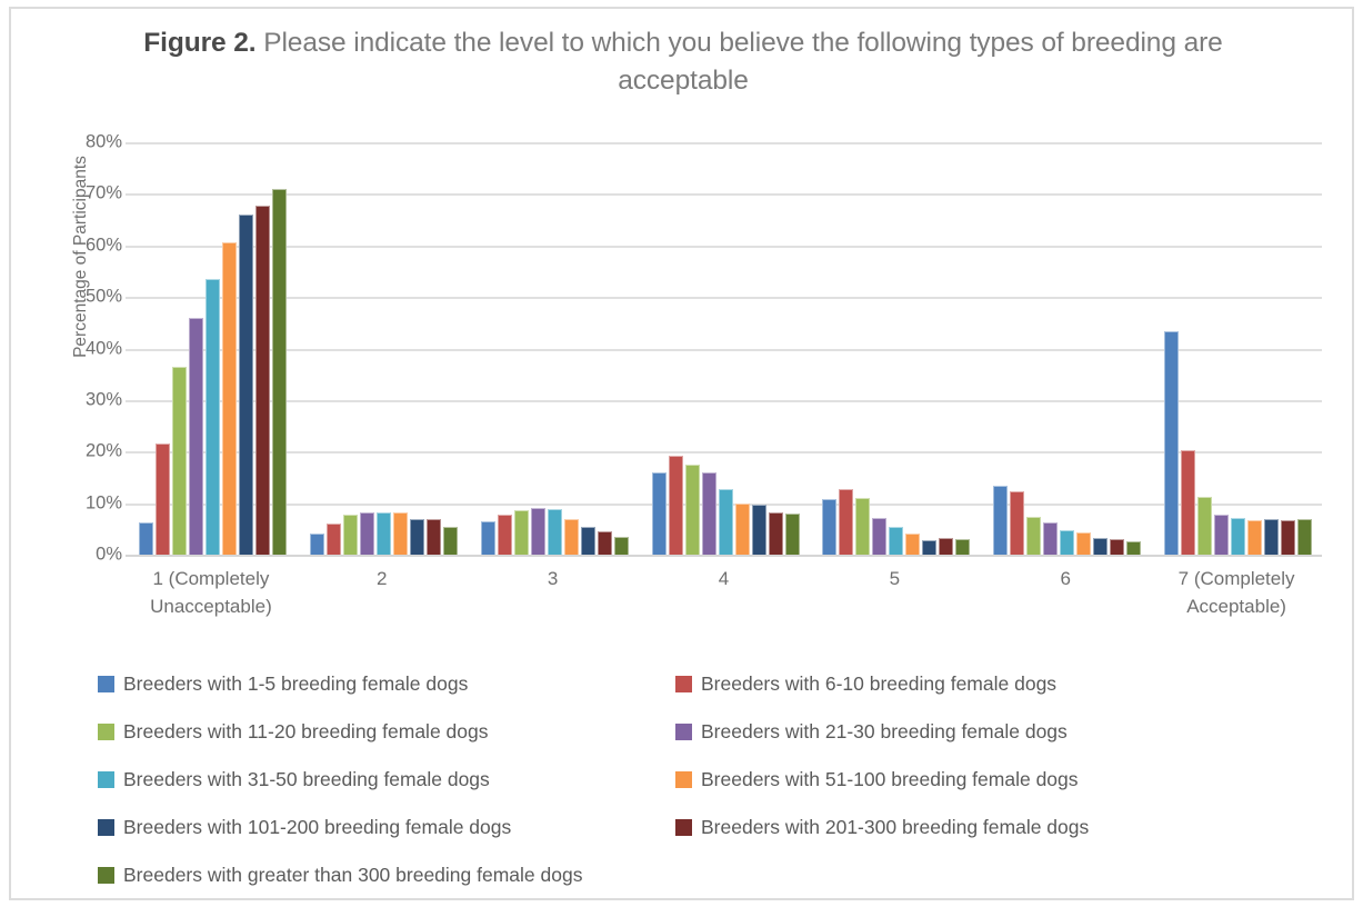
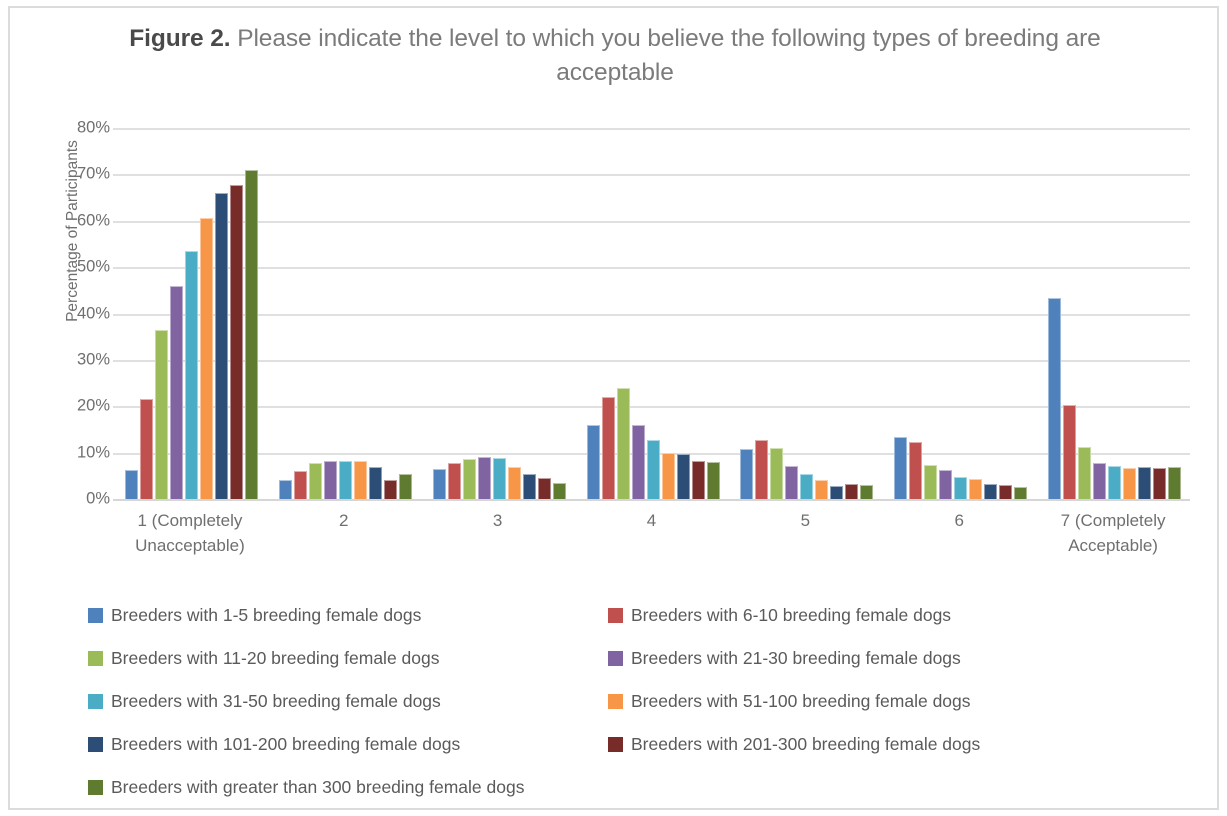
Breeders with 201-300 breeding female dogs/2: 7% -> 4%
Breeders with 6-10 breeding female dogs/4: 19% -> 22%
Breeders with 11-20 breeding female dogs/4: 17% -> 24%
